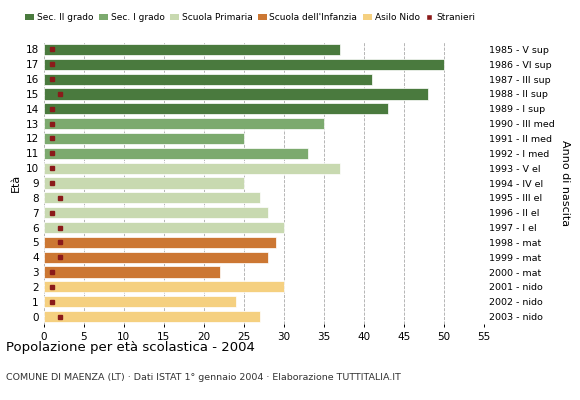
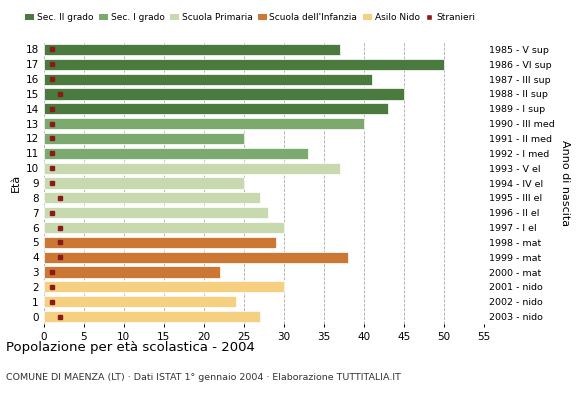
15: 48 -> 45
13: 35 -> 40
4: 28 -> 38
